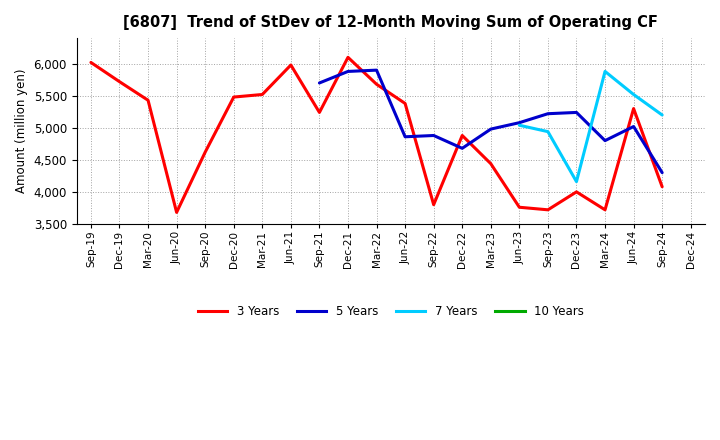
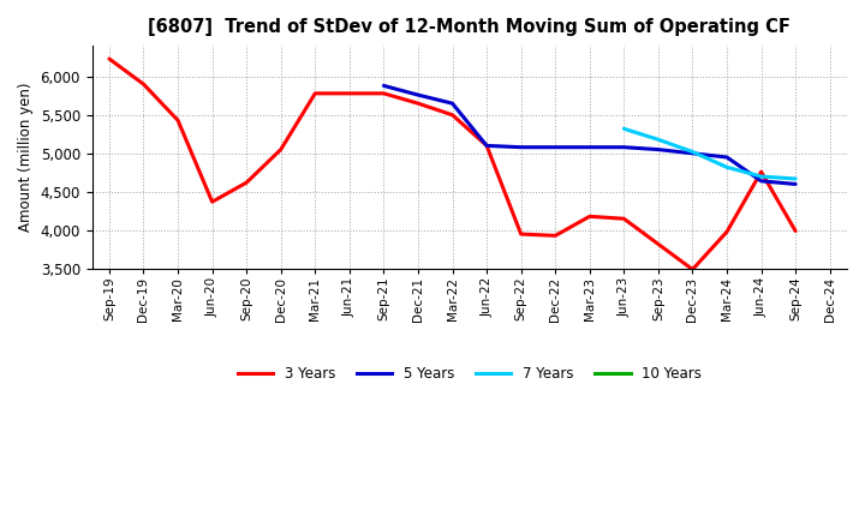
3 Years/Sep-19: 6,020 -> 6,230
3 Years/Dec-19: 5,720 -> 5,900
3 Years/Jun-20: 3,680 -> 4,370
3 Years/Dec-20: 5,480 -> 5,050
3 Years/Mar-21: 5,520 -> 5,780
3 Years/Jun-21: 5,980 -> 5,780
3 Years/Sep-21: 5,240 -> 5,780
5 Years/Sep-21: 5,700 -> 5,880
3 Years/Dec-21: 6,100 -> 5,650
5 Years/Dec-21: 5,880 -> 5,760
3 Years/Mar-22: 5,680 -> 5,500
5 Years/Mar-22: 5,900 -> 5,650
3 Years/Jun-22: 5,380 -> 5,100
5 Years/Jun-22: 4,860 -> 5,100
3 Years/Sep-22: 3,800 -> 3,950
5 Years/Sep-22: 4,880 -> 5,080
3 Years/Dec-22: 4,880 -> 3,930
5 Years/Dec-22: 4,680 -> 5,080
3 Years/Mar-23: 4,440 -> 4,180
5 Years/Mar-23: 4,980 -> 5,080
3 Years/Jun-23: 3,760 -> 4,150
7 Years/Jun-23: 5,040 -> 5,320
3 Years/Sep-23: 3,720 -> 3,820
5 Years/Sep-23: 5,220 -> 5,050
7 Years/Sep-23: 4,940 -> 5,180
3 Years/Dec-23: 4,000 -> 3,490
5 Years/Dec-23: 5,240 -> 5,000
7 Years/Dec-23: 4,160 -> 5,020
3 Years/Mar-24: 3,720 -> 3,980
5 Years/Mar-24: 4,800 -> 4,950
7 Years/Mar-24: 5,880 -> 4,820
3 Years/Jun-24: 5,300 -> 4,760
5 Years/Jun-24: 5,020 -> 4,640
7 Years/Jun-24: 5,520 -> 4,700
3 Years/Sep-24: 4,080 -> 3,990
5 Years/Sep-24: 4,300 -> 4,600
7 Years/Sep-24: 5,200 -> 4,670
